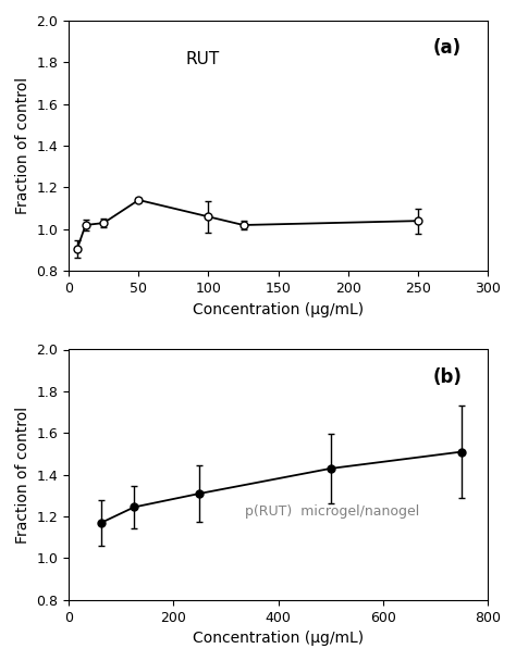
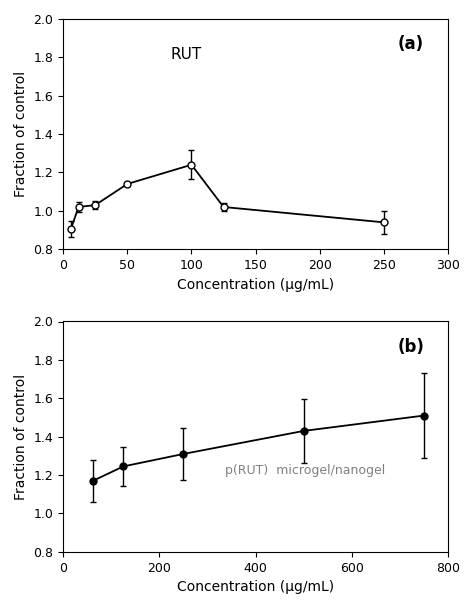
100: 1.06 -> 1.24
250: 1.04 -> 0.94
